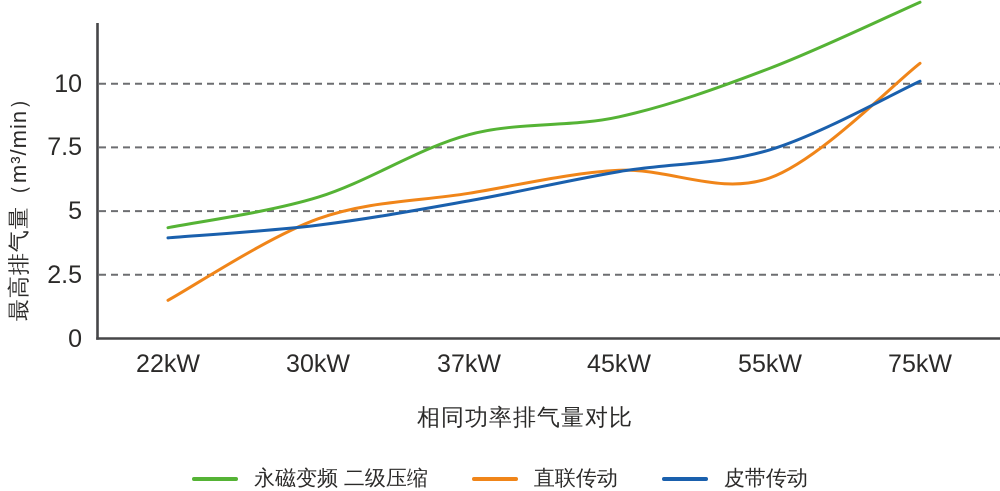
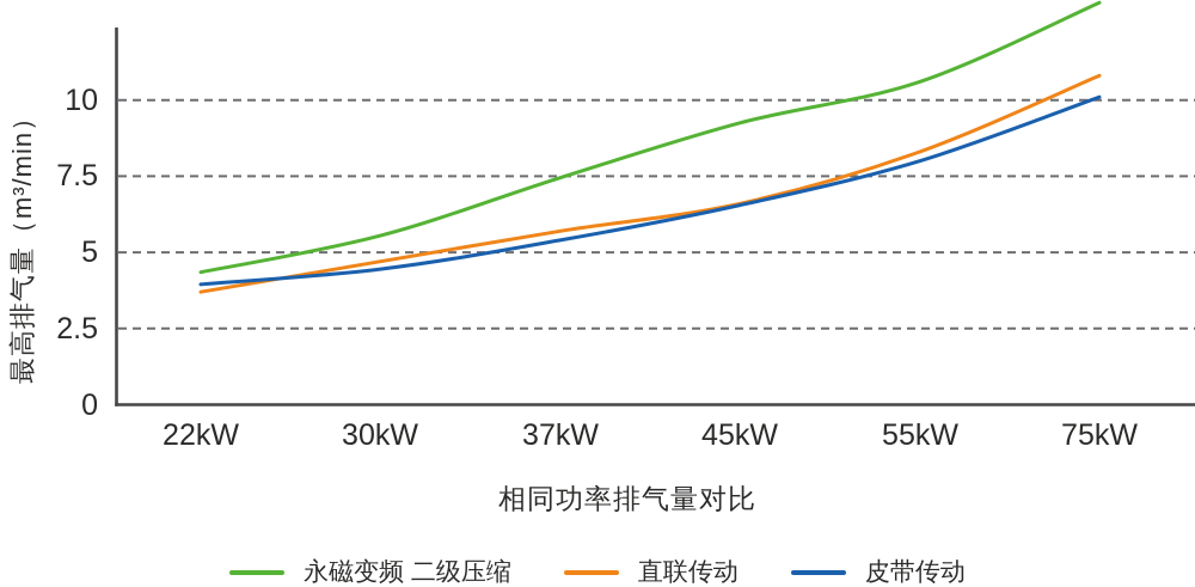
直联传动/22kW: 1.5 -> 3.7
永磁变频 二级压缩/37kW: 8.0 -> 7.5
永磁变频 二级压缩/45kW: 8.7 -> 9.2
直联传动/55kW: 6.3 -> 8.3
皮带传动/55kW: 7.4 -> 8.0
